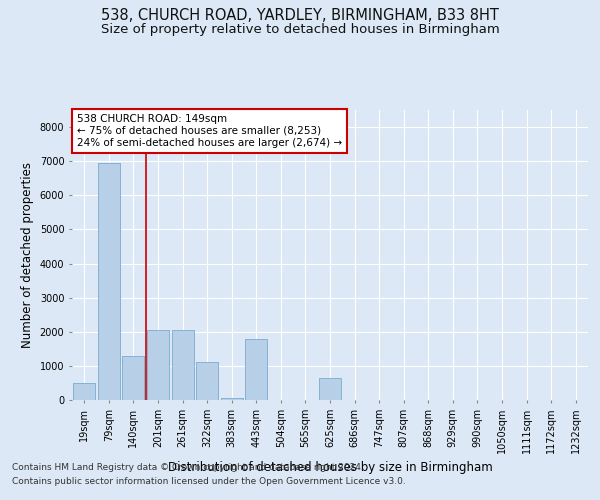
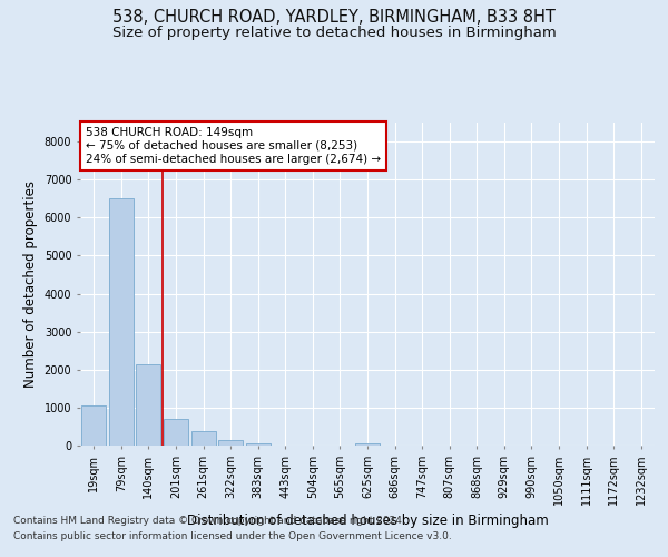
19sqm: 500 -> 1050
79sqm: 6950 -> 6500
140sqm: 1300 -> 2150
201sqm: 2050 -> 700
261sqm: 2050 -> 380
322sqm: 1100 -> 160
443sqm: 1800 -> 10
625sqm: 650 -> 60
